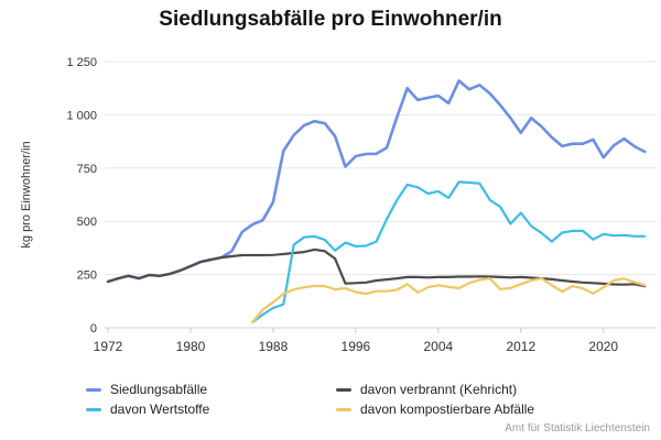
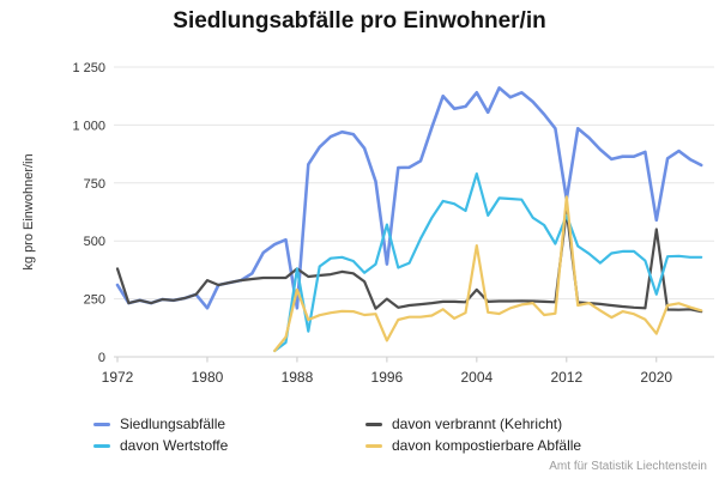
Siedlungsabfälle/1972: 220 -> 310
davon verbrannt (Kehricht)/1972: 220 -> 380
Siedlungsabfälle/1980: 290 -> 210
davon verbrannt (Kehricht)/1980: 290 -> 330
Siedlungsabfälle/1988: 590 -> 210
davon verbrannt (Kehricht)/1988: 340 -> 380
davon Wertstoffe/1988: 90 -> 380
davon kompostierbare Abfälle/1988: 120 -> 290
Siedlungsabfälle/1996: 810 -> 400
davon verbrannt (Kehricht)/1996: 210 -> 250
davon Wertstoffe/1996: 380 -> 570
davon kompostierbare Abfälle/1996: 170 -> 70
Siedlungsabfälle/2004: 1090 -> 1140
davon verbrannt (Kehricht)/2004: 240 -> 290
davon Wertstoffe/2004: 640 -> 790
davon kompostierbare Abfälle/2004: 200 -> 480
Siedlungsabfälle/2012: 920 -> 680
davon verbrannt (Kehricht)/2012: 240 -> 630
davon Wertstoffe/2012: 540 -> 610
davon kompostierbare Abfälle/2012: 200 -> 690
Siedlungsabfälle/2020: 800 -> 590
davon verbrannt (Kehricht)/2020: 210 -> 550
davon Wertstoffe/2020: 440 -> 270
davon kompostierbare Abfälle/2020: 190 -> 100
